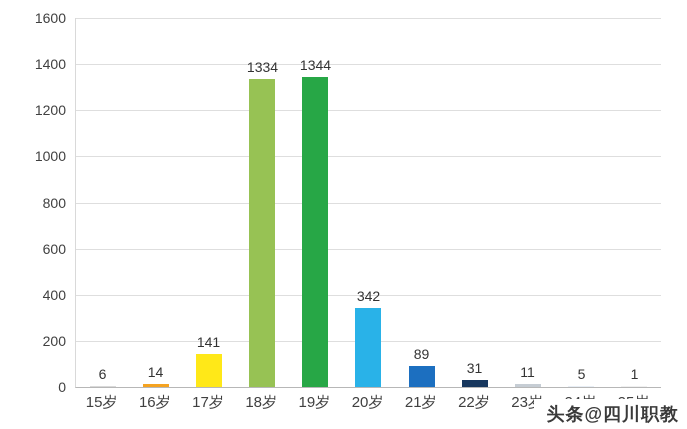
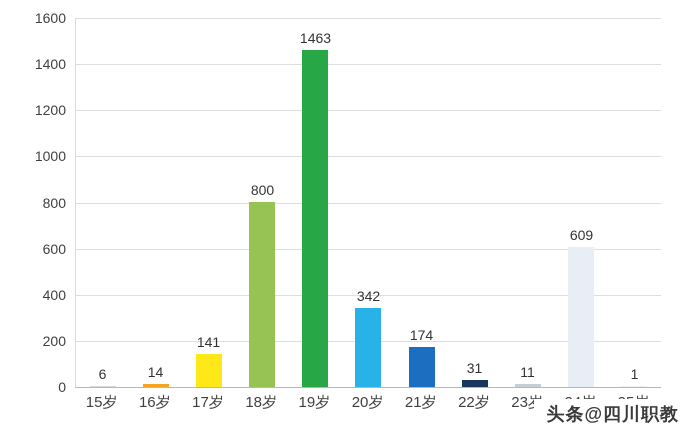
18岁: 1334 -> 800
19岁: 1344 -> 1463
21岁: 89 -> 174
24岁: 5 -> 609
